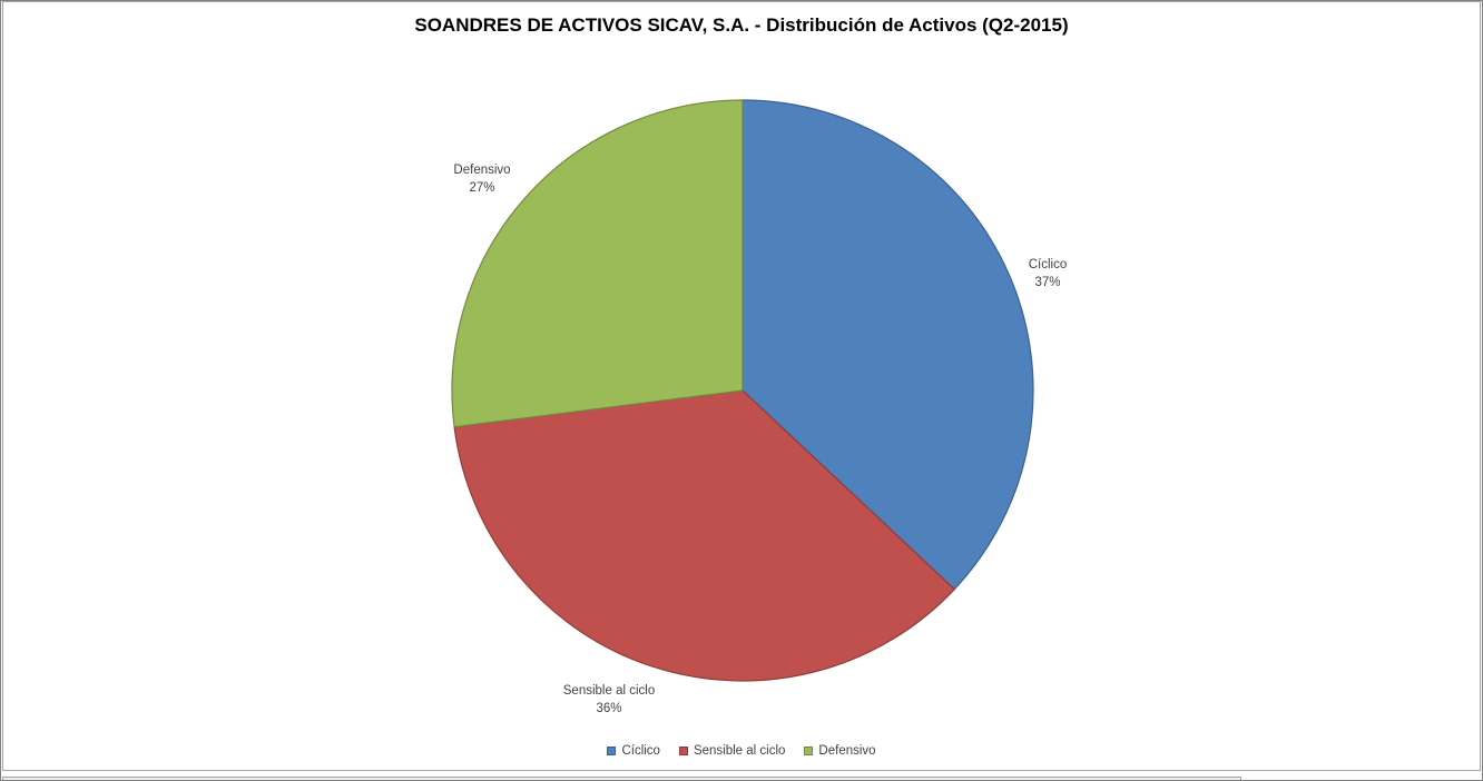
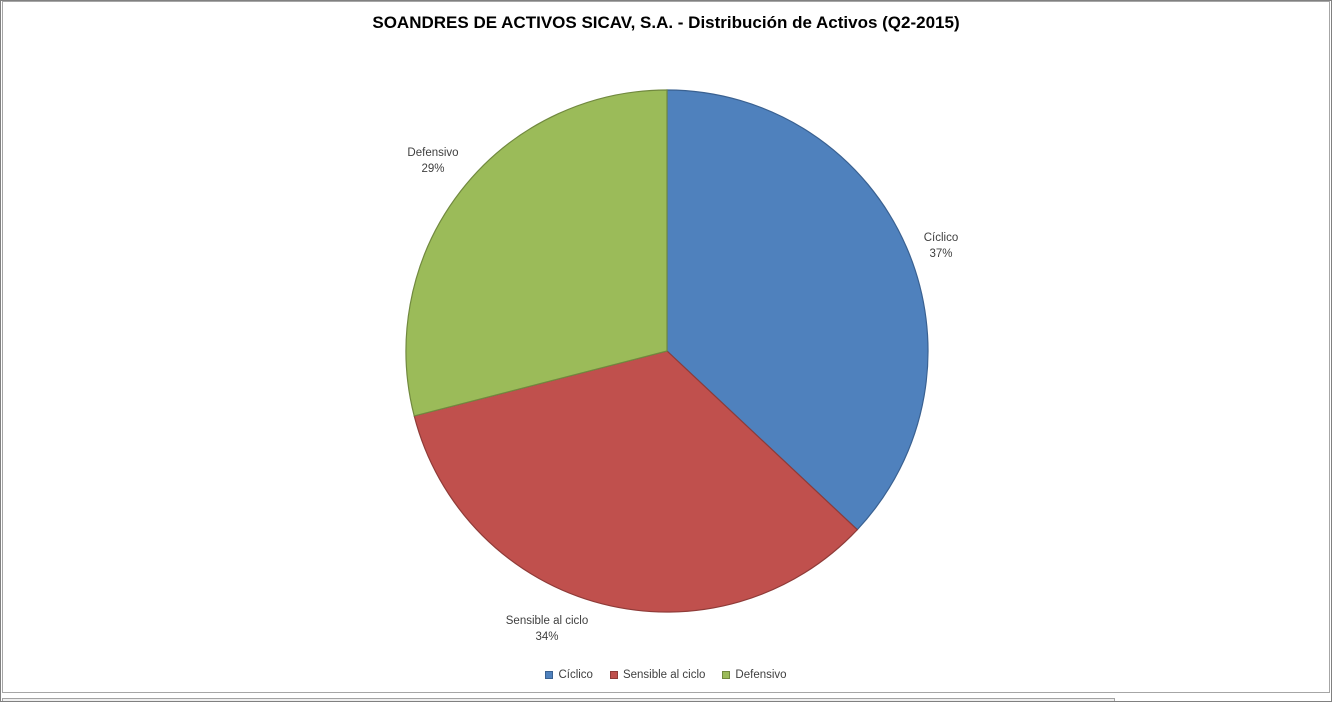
Sensible al ciclo: 36% -> 34%
Defensivo: 27% -> 29%
